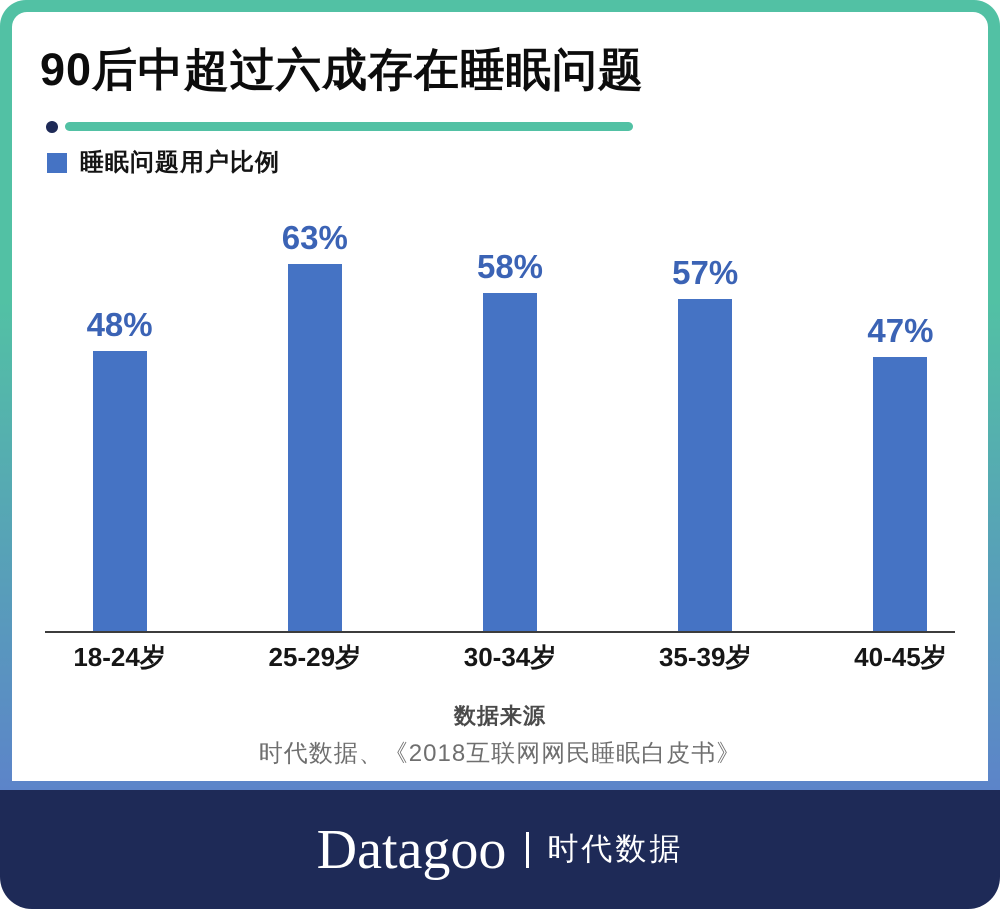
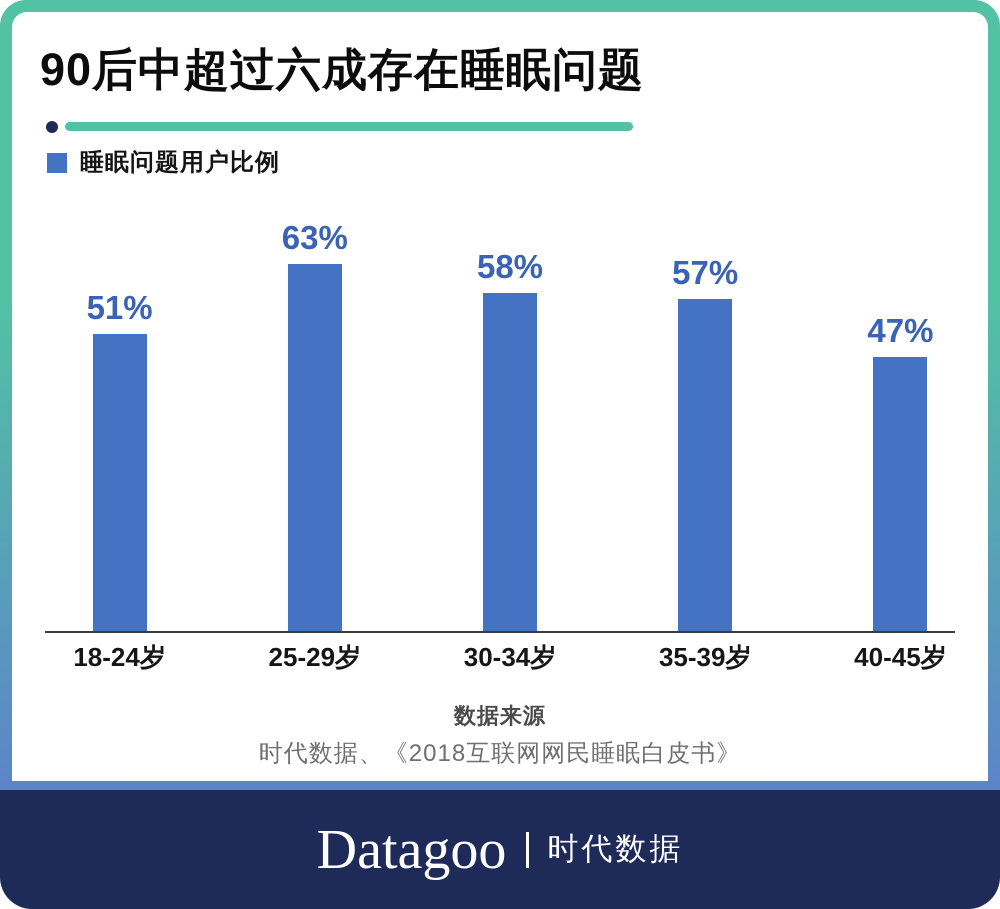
18-24岁: 48% -> 51%
